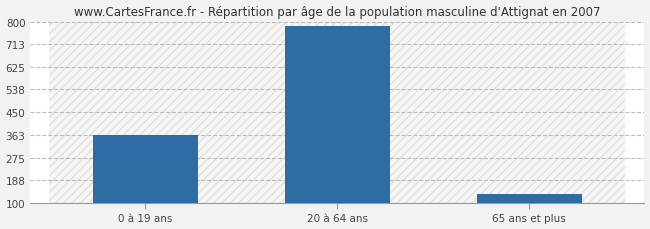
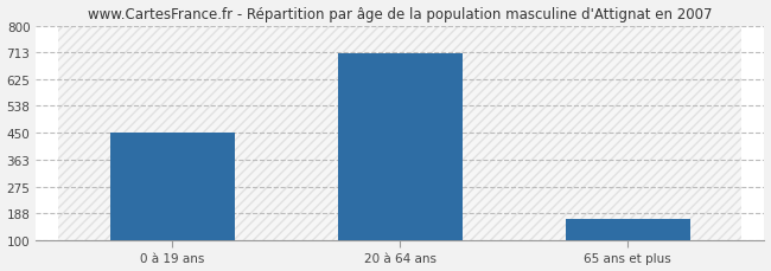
0 à 19 ans: 363 -> 450
20 à 64 ans: 781 -> 710
65 ans et plus: 133 -> 170
